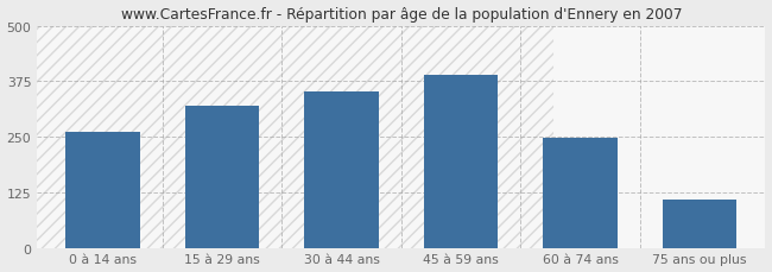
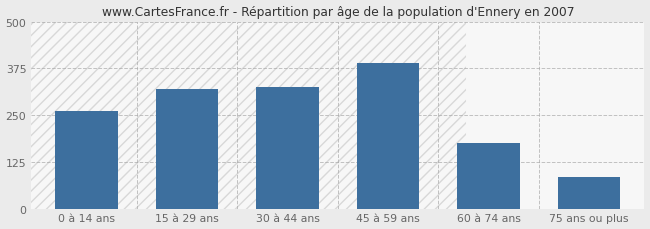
30 à 44 ans: 352 -> 325
60 à 74 ans: 248 -> 175
75 ans ou plus: 108 -> 85
